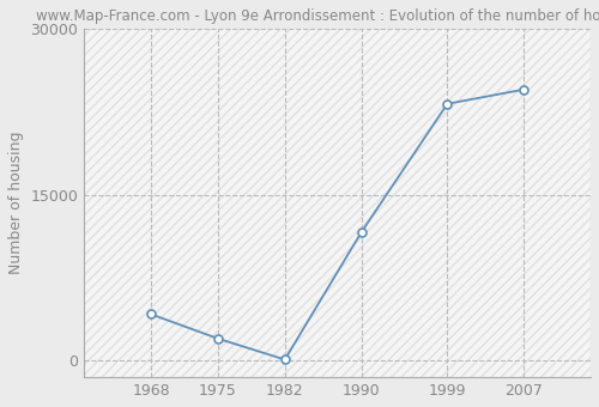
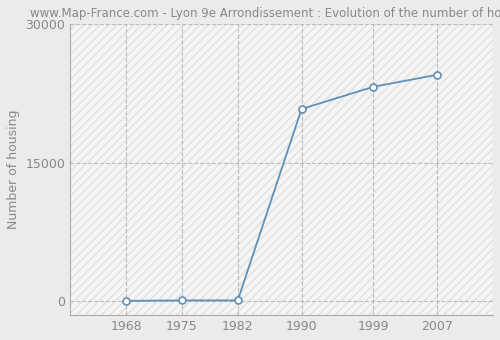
1968: 4200 -> 0
1975: 2000 -> 100
1990: 11600 -> 20800
